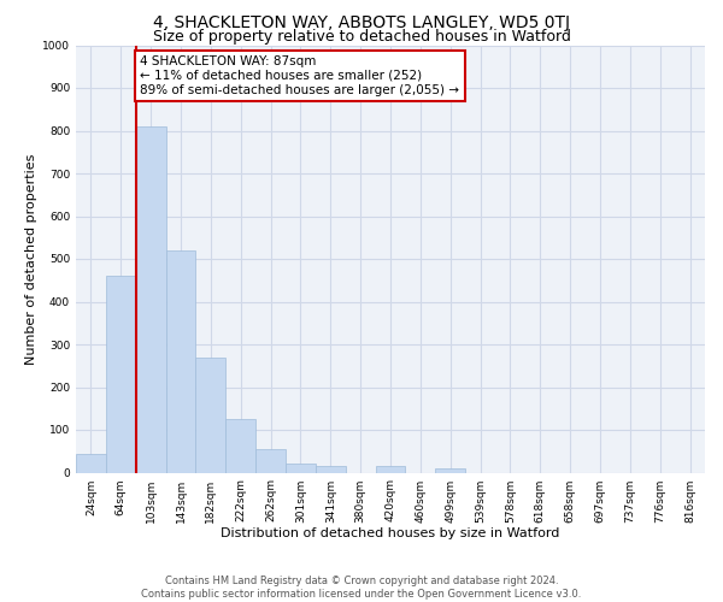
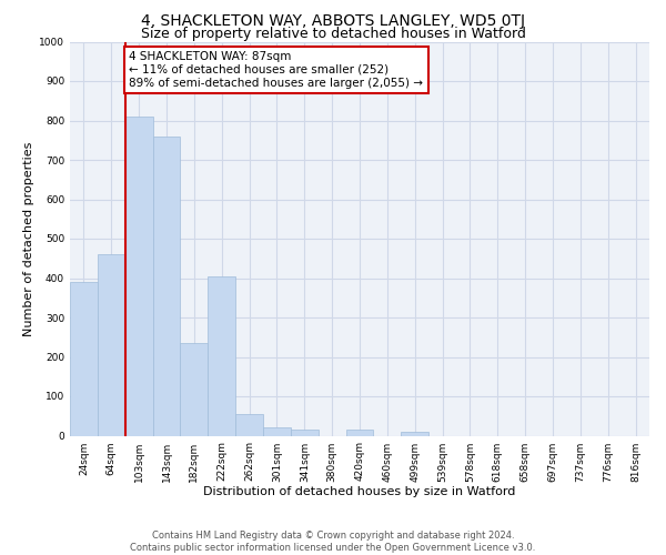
24sqm: 45 -> 390
143sqm: 520 -> 760
182sqm: 270 -> 235
222sqm: 125 -> 405
